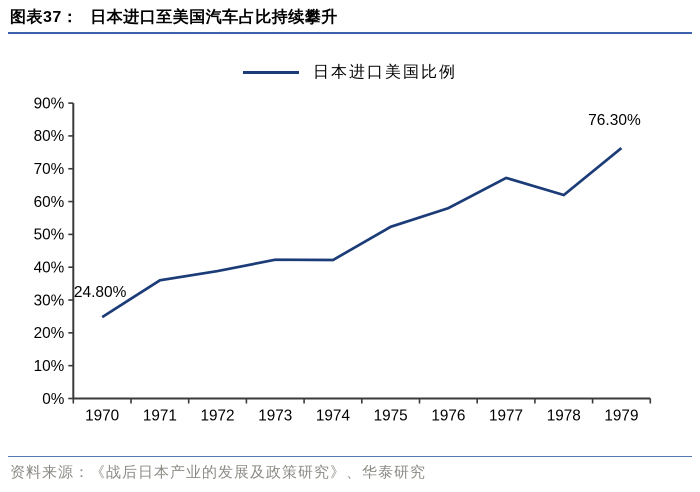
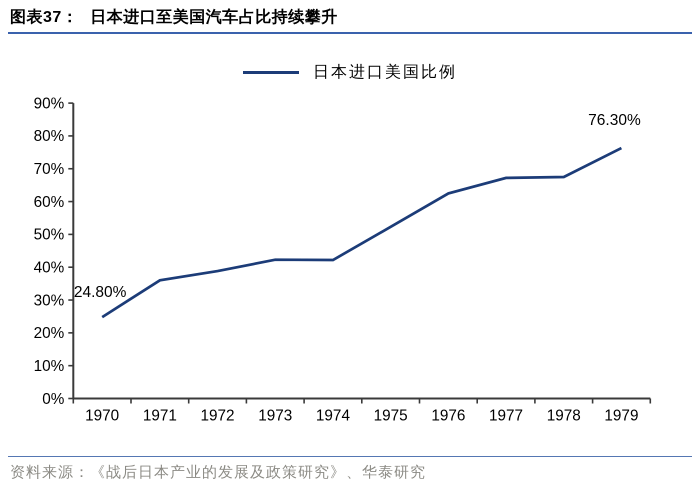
1976: 58% -> 62%
1978: 62% -> 68%
